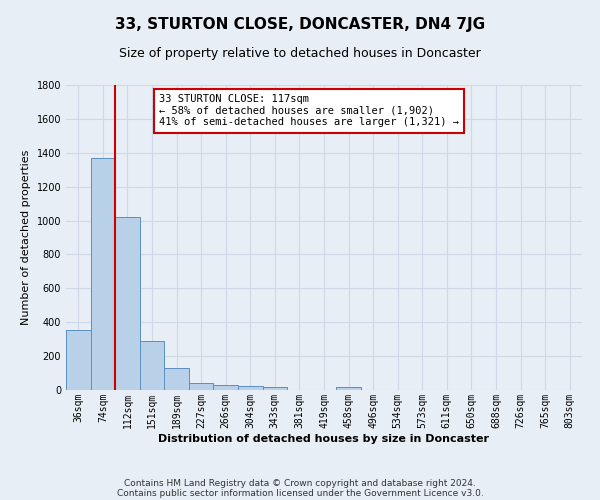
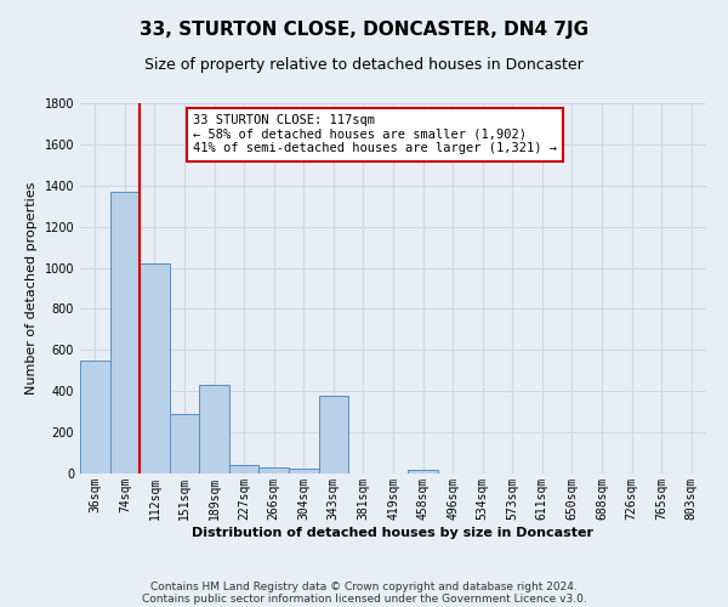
36sqm: 360 -> 550
189sqm: 130 -> 430
343sqm: 20 -> 380
